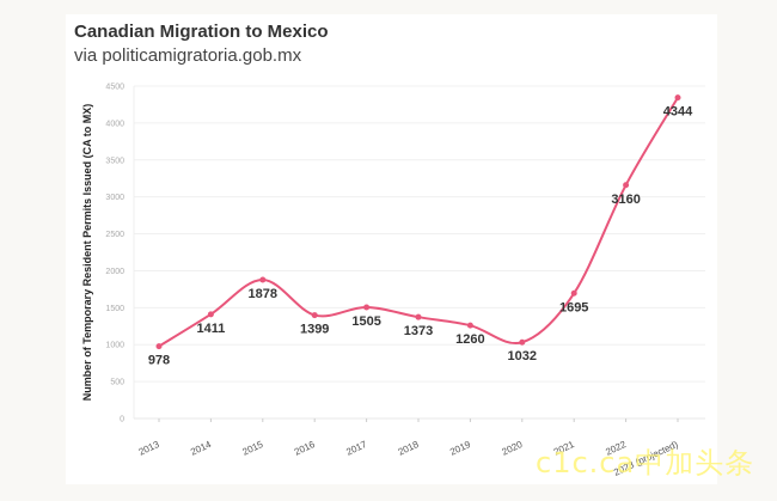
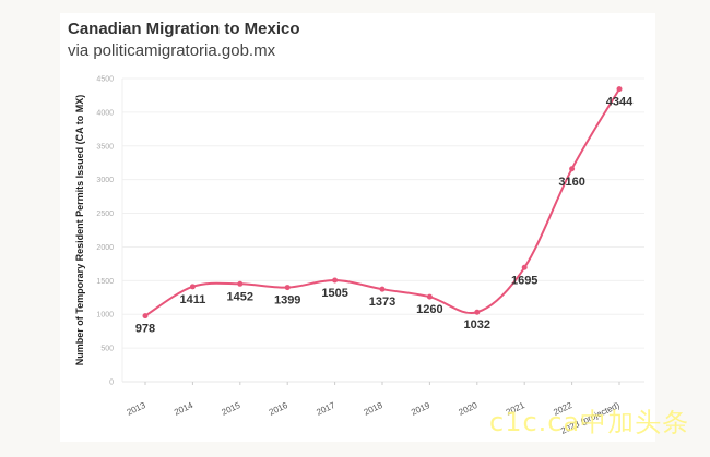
2015: 1878 -> 1452
